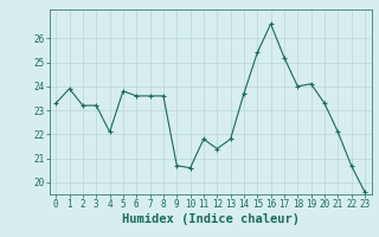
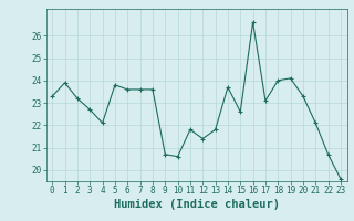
3: 23.2 -> 22.7
15: 25.4 -> 22.6
17: 25.2 -> 23.1
